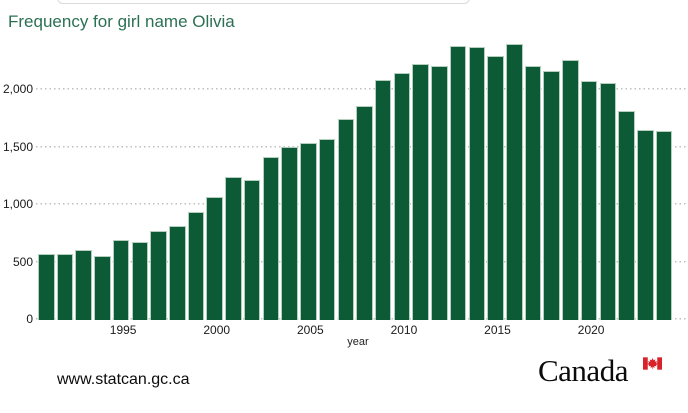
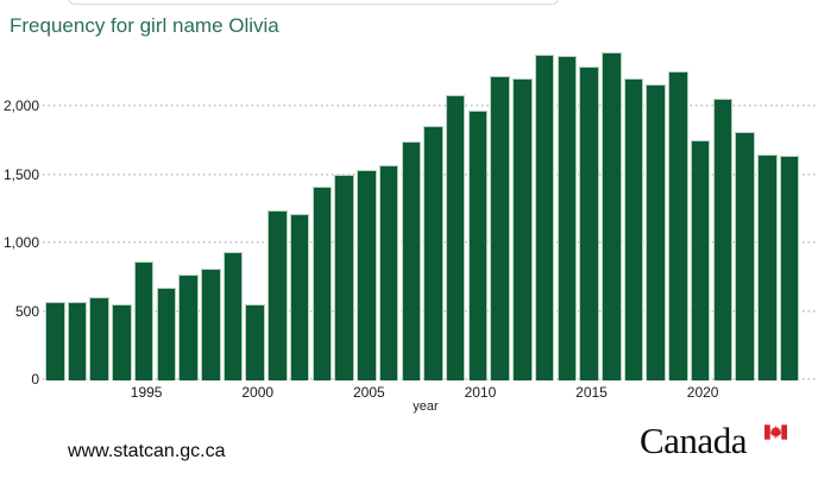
1995: 700 -> 870
2000: 1070 -> 560
2010: 2140 -> 1970
2020: 2080 -> 1760
